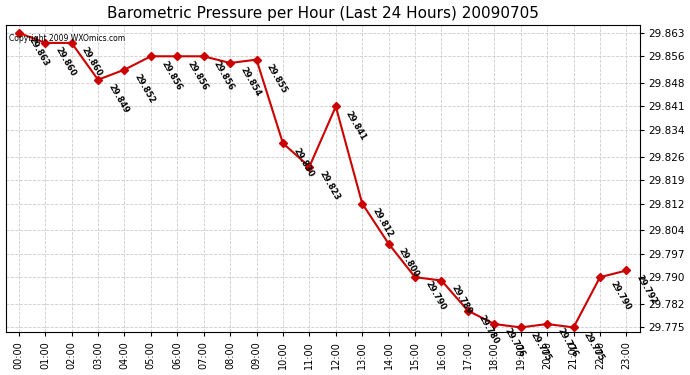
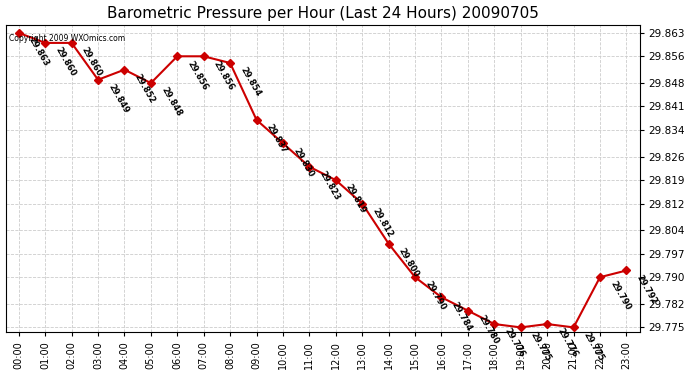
05:00: 29.856 -> 29.848
09:00: 29.855 -> 29.837
12:00: 29.841 -> 29.819
16:00: 29.789 -> 29.784
